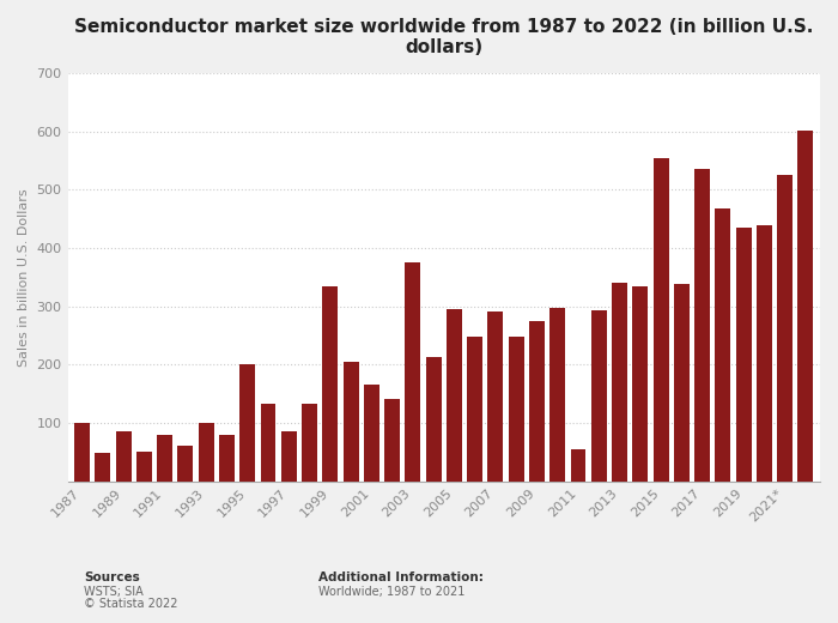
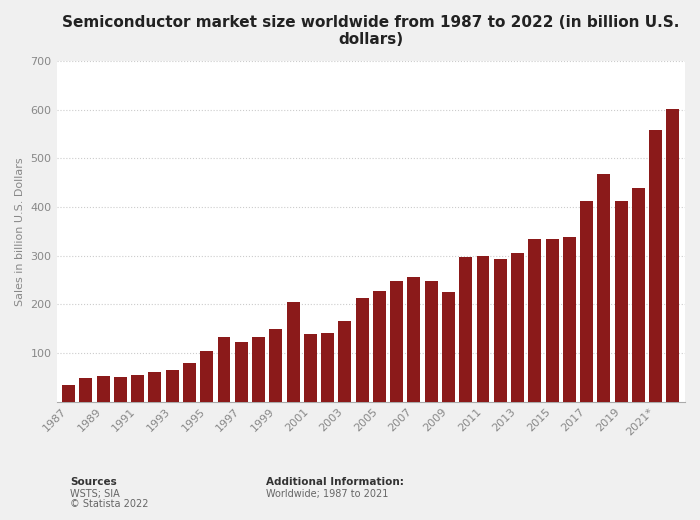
1987: 100 -> 33
1989: 85 -> 52
1991: 80 -> 55
1993: 100 -> 65
1995: 200 -> 103
1997: 85 -> 122
1999: 335 -> 149
2001: 165 -> 139
2003: 375 -> 166
2005: 295 -> 227
2007: 290 -> 255
2009: 275 -> 226
2011: 55 -> 299
2013: 340 -> 305
2015: 555 -> 335
2017: 535 -> 412
2019: 435 -> 412
2021*: 525 -> 559
